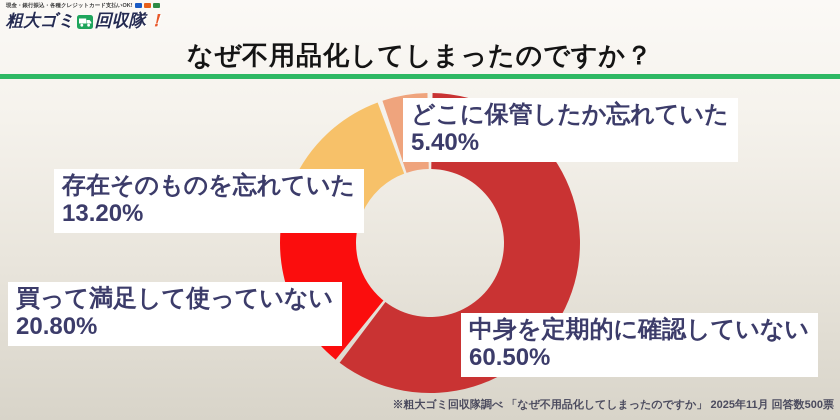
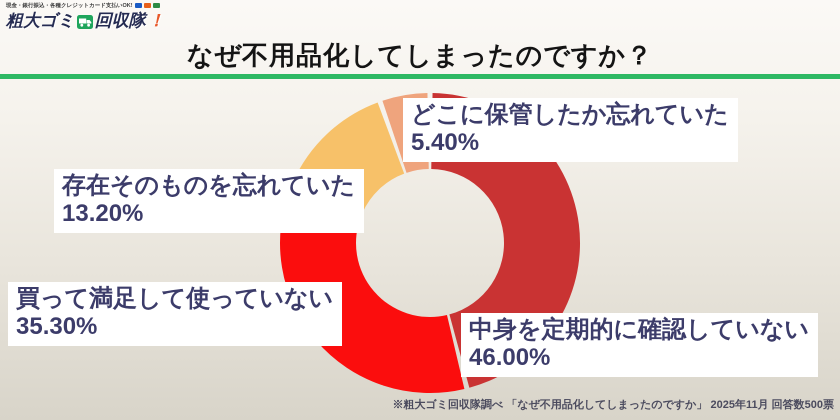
中身を定期的に確認していない: 60.50% -> 46.00%
買って満足して使っていない: 20.80% -> 35.30%
